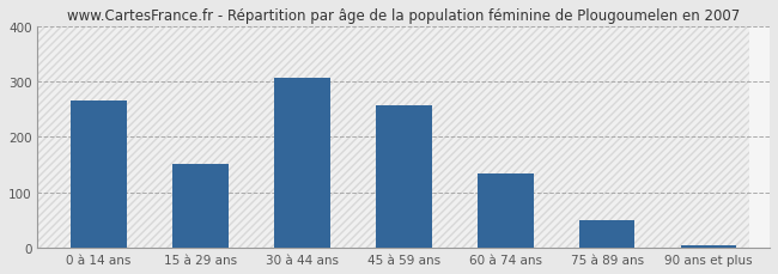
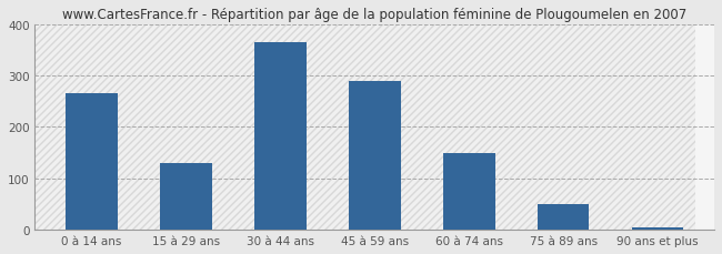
15 à 29 ans: 152 -> 130
30 à 44 ans: 306 -> 365
45 à 59 ans: 256 -> 290
60 à 74 ans: 135 -> 150
